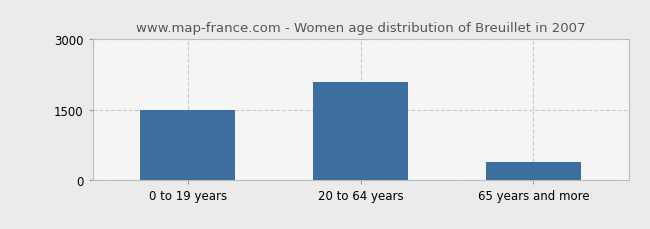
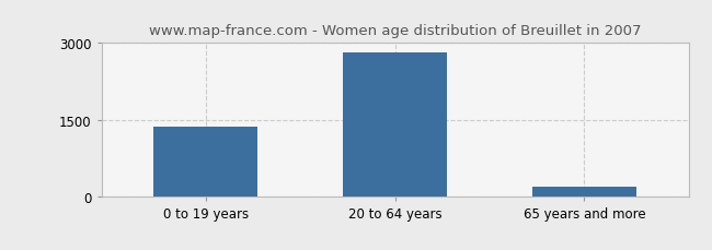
0 to 19 years: 1500 -> 1360
20 to 64 years: 2100 -> 2820
65 years and more: 400 -> 200
